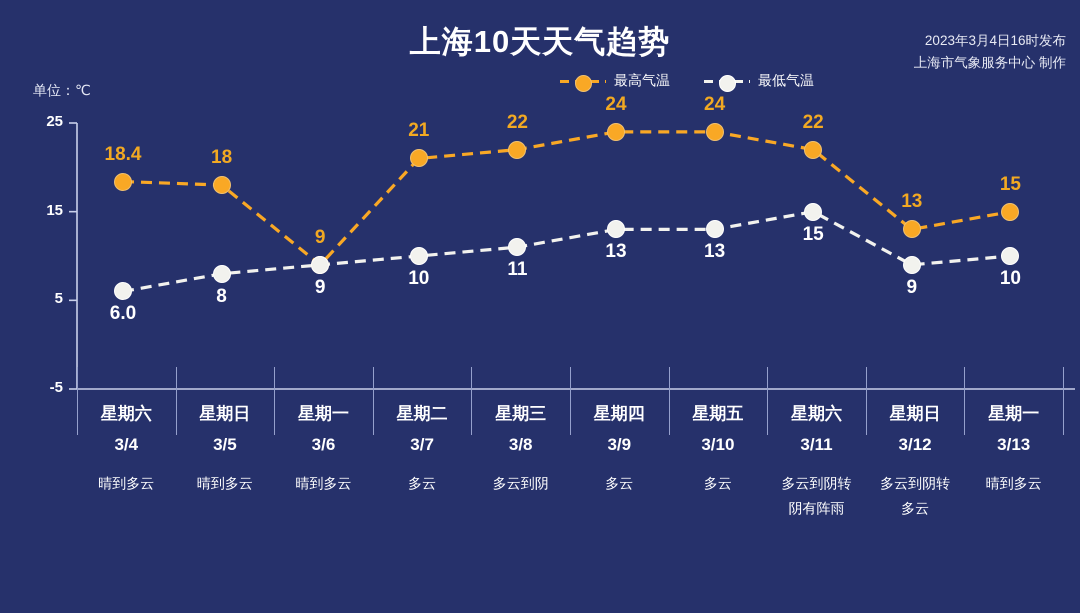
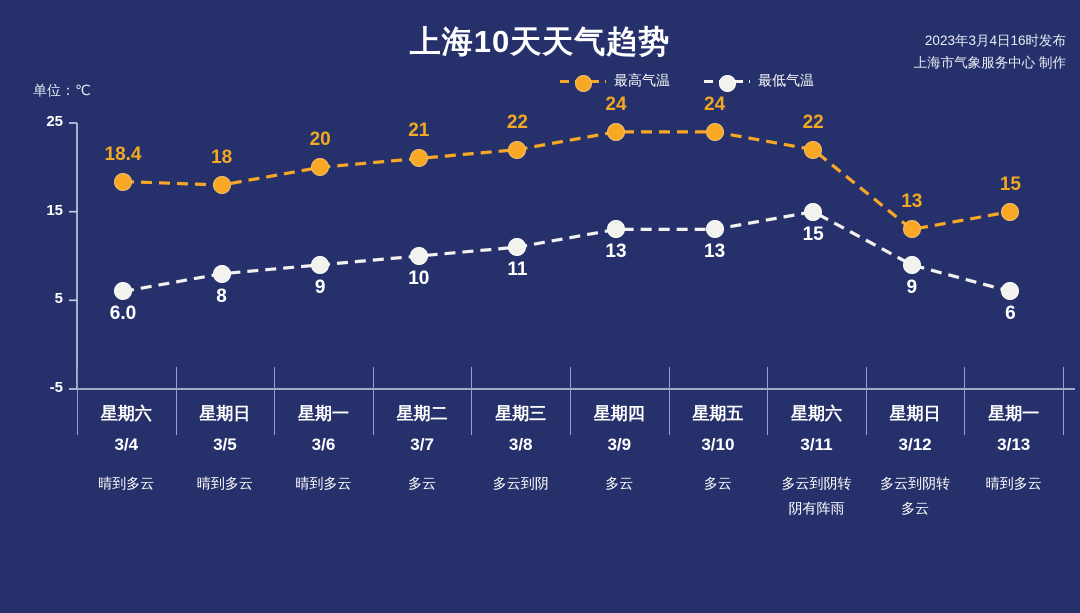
最高气温/3/6: 9 -> 20
最低气温/3/13: 10 -> 6
